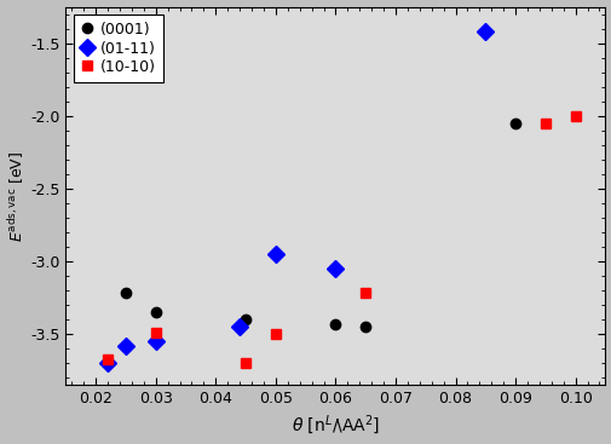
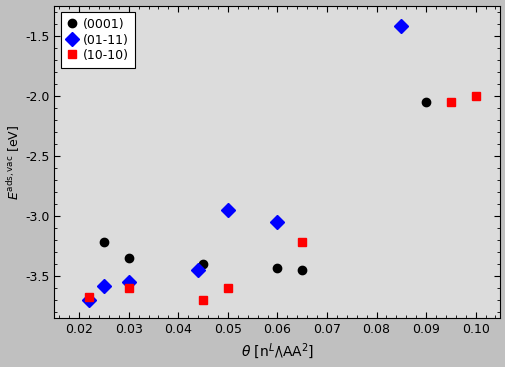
(10-10)/0.03: -3.49 -> -3.60
(10-10)/0.05: -3.50 -> -3.60
